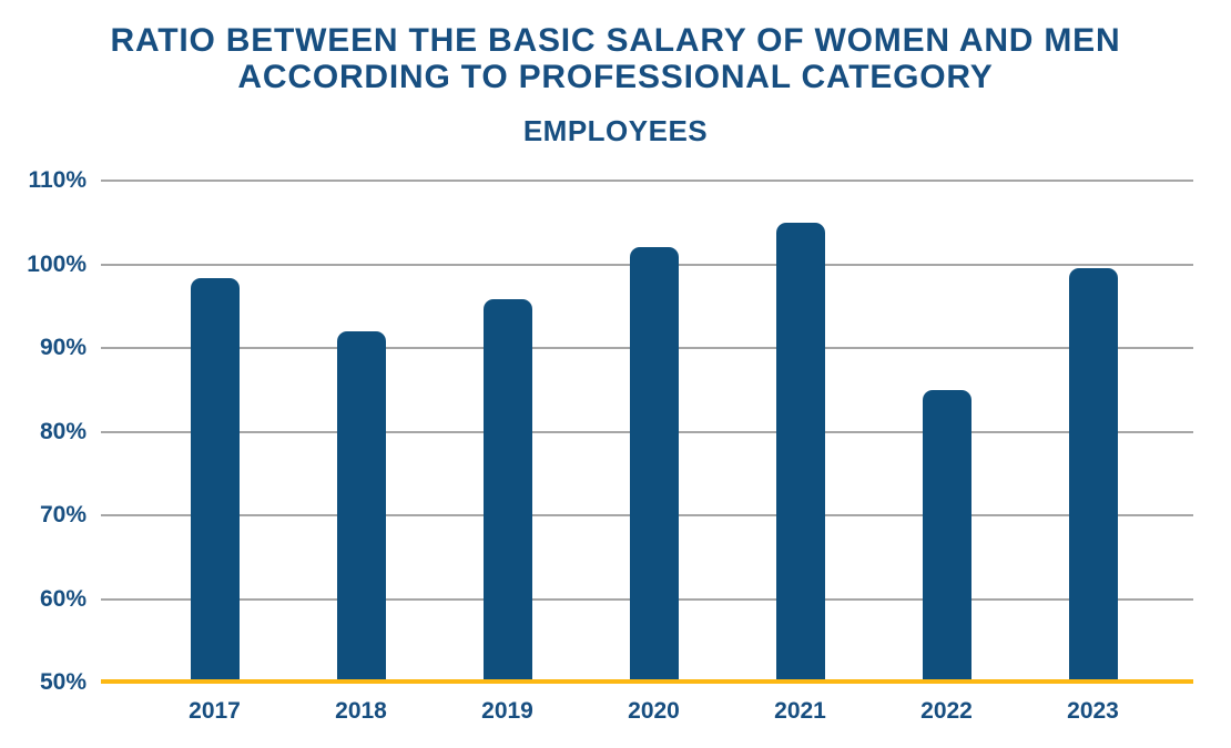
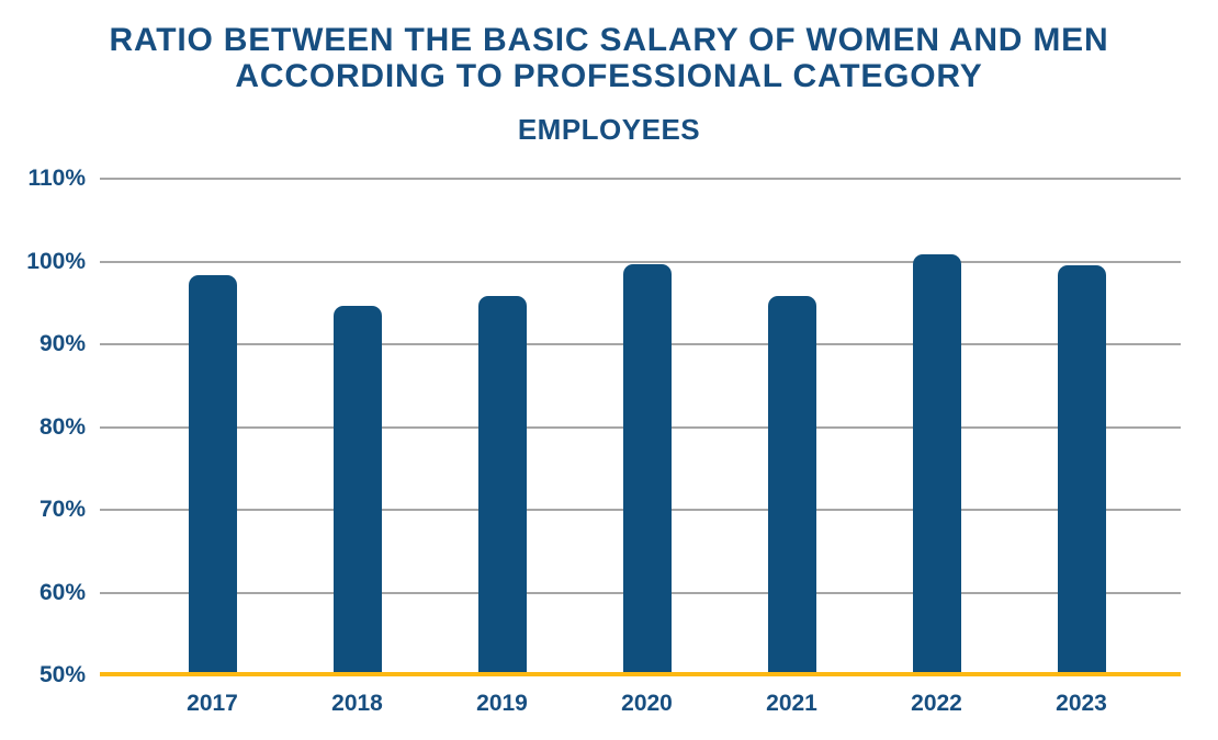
2018: 92% -> 95%
2020: 102% -> 100%
2021: 105% -> 96%
2022: 85% -> 101%
